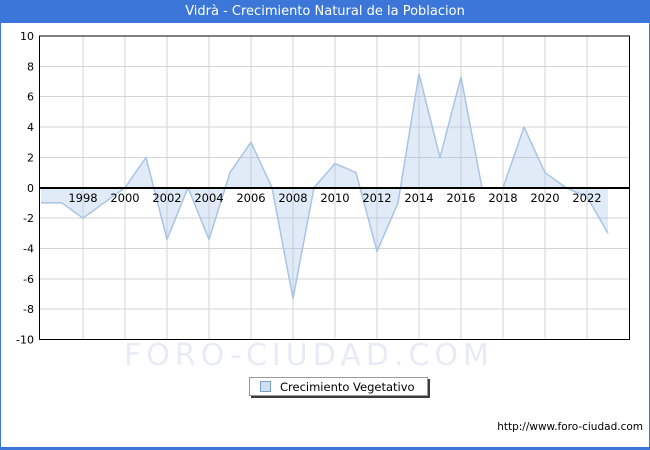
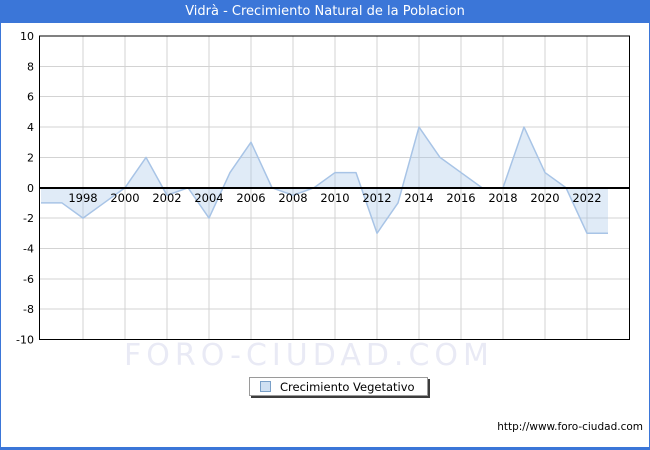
2002: -3.4 -> -0.5
2004: -3.4 -> -2.0
2008: -7.3 -> -0.5
2010: 1.6 -> 1.0
2012: -4.2 -> -3.0
2014: 7.5 -> 4.0
2016: 7.3 -> 1.0
2022: -0.6 -> -3.0
